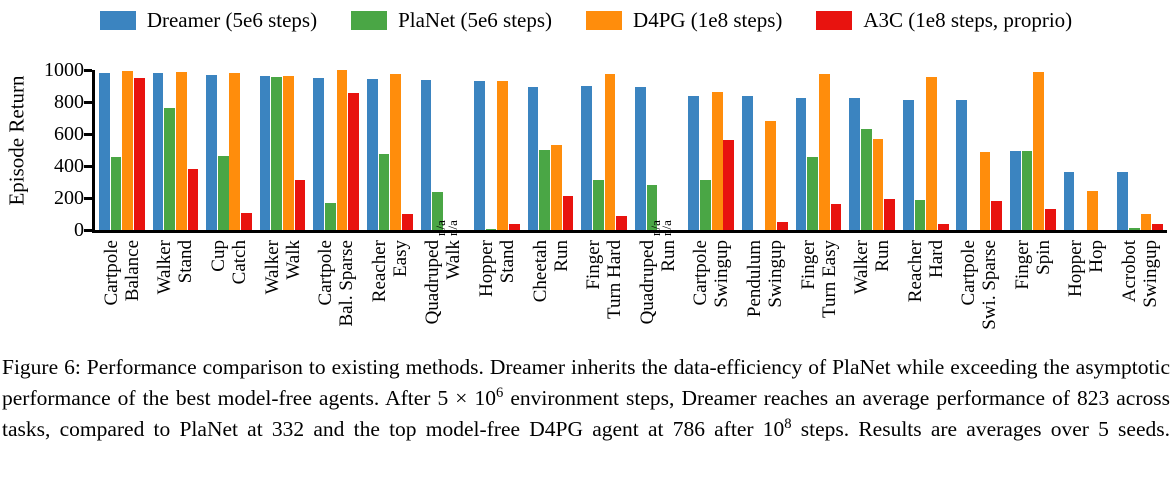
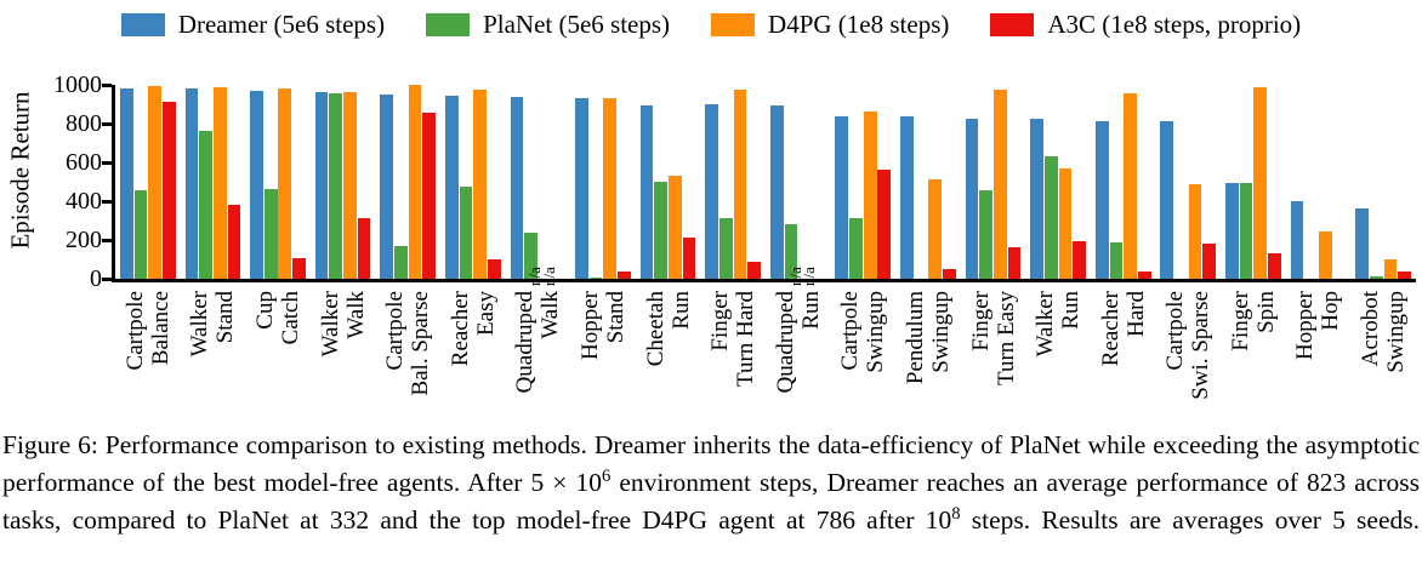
A3C (1e8 steps, proprio)/Cartpole Balance: 950 -> 910
D4PG (1e8 steps)/Pendulum Swingup: 680 -> 510
Dreamer (5e6 steps)/Hopper Hop: 360 -> 400
